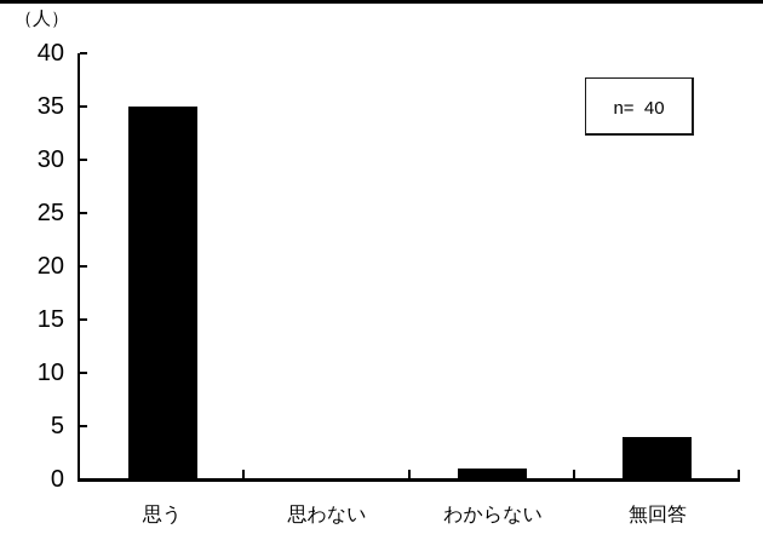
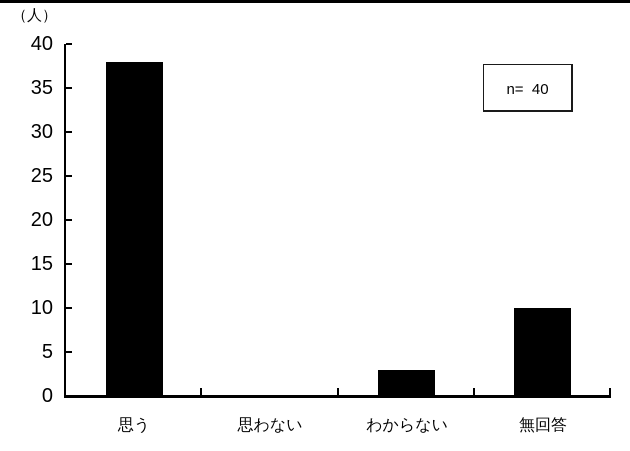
思う: 35 -> 38
わからない: 1 -> 3
無回答: 4 -> 10
